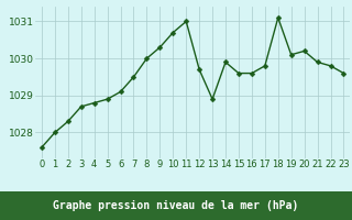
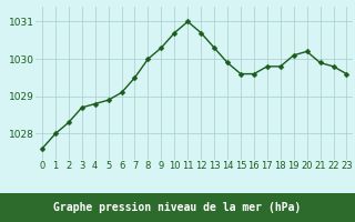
12: 1029.7 -> 1030.7
13: 1028.9 -> 1030.3
18: 1031.1 -> 1029.8
